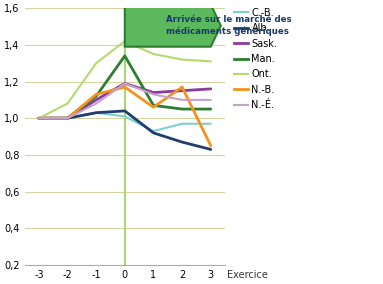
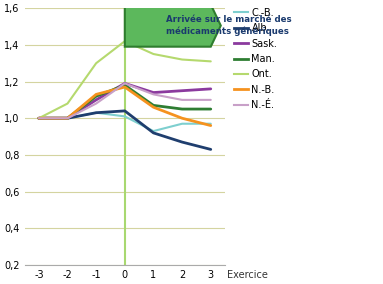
Man./0: 1,34 -> 1,18
N.-B./2: 1,17 -> 1,00
N.-B./3: 0,85 -> 0,96
